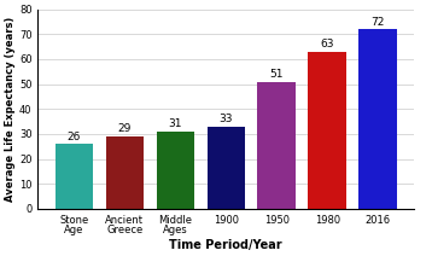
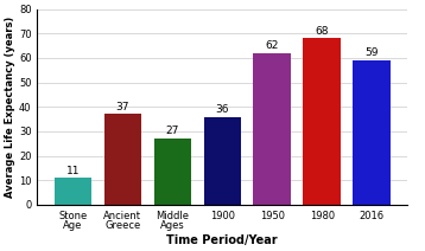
Stone Age: 26 -> 11
Ancient Greece: 29 -> 37
Middle Ages: 31 -> 27
1900: 33 -> 36
1950: 51 -> 62
1980: 63 -> 68
2016: 72 -> 59
